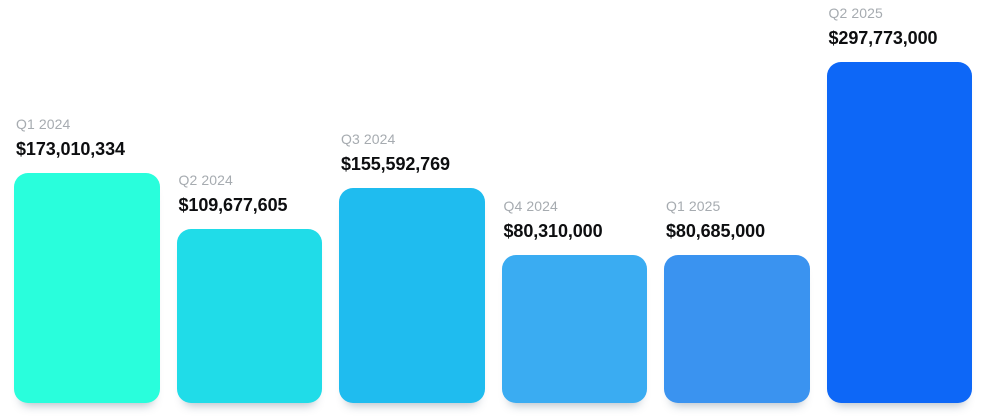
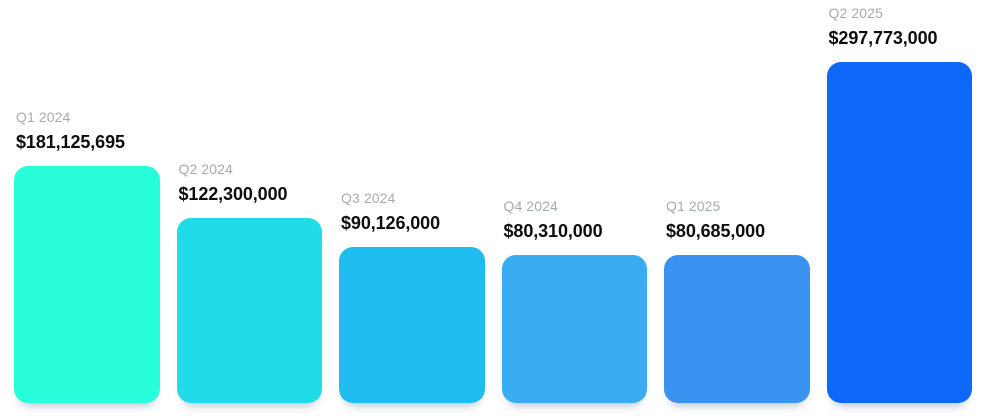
Q1 2024: $173,010,334 -> $181,125,695
Q2 2024: $109,677,605 -> $122,300,000
Q3 2024: $155,592,769 -> $90,126,000
